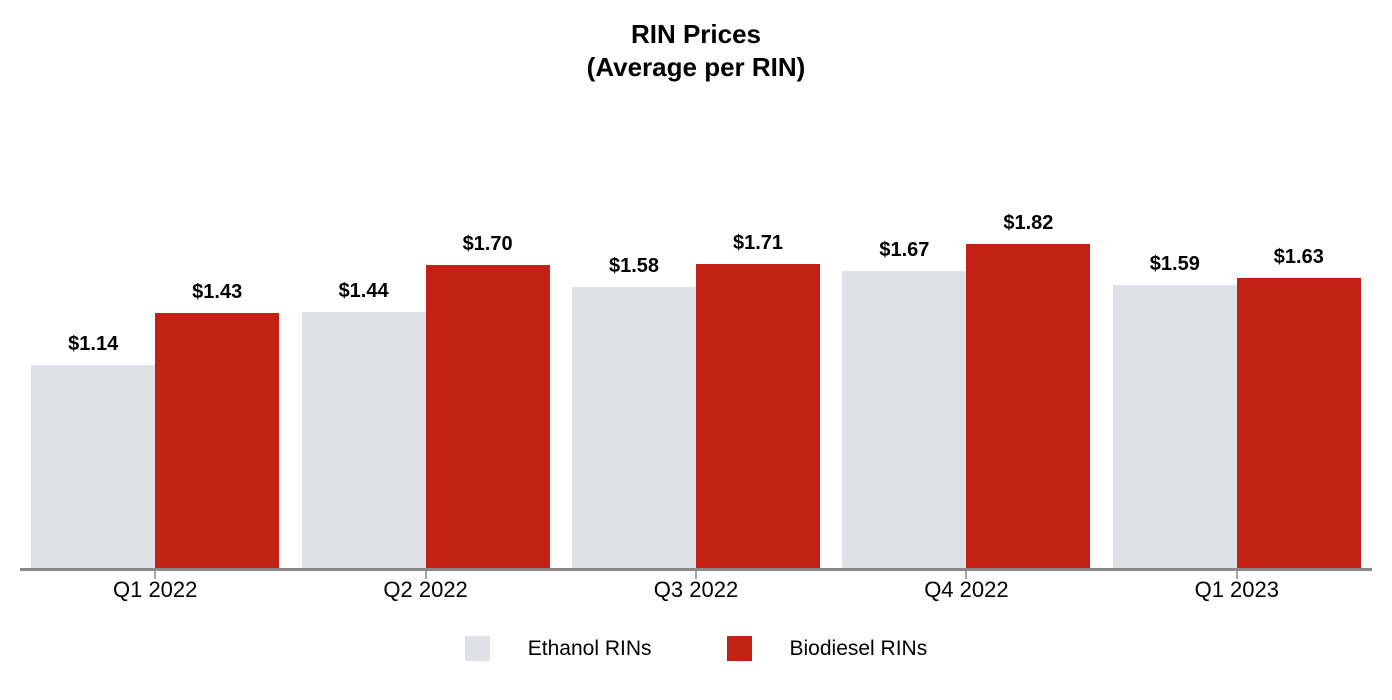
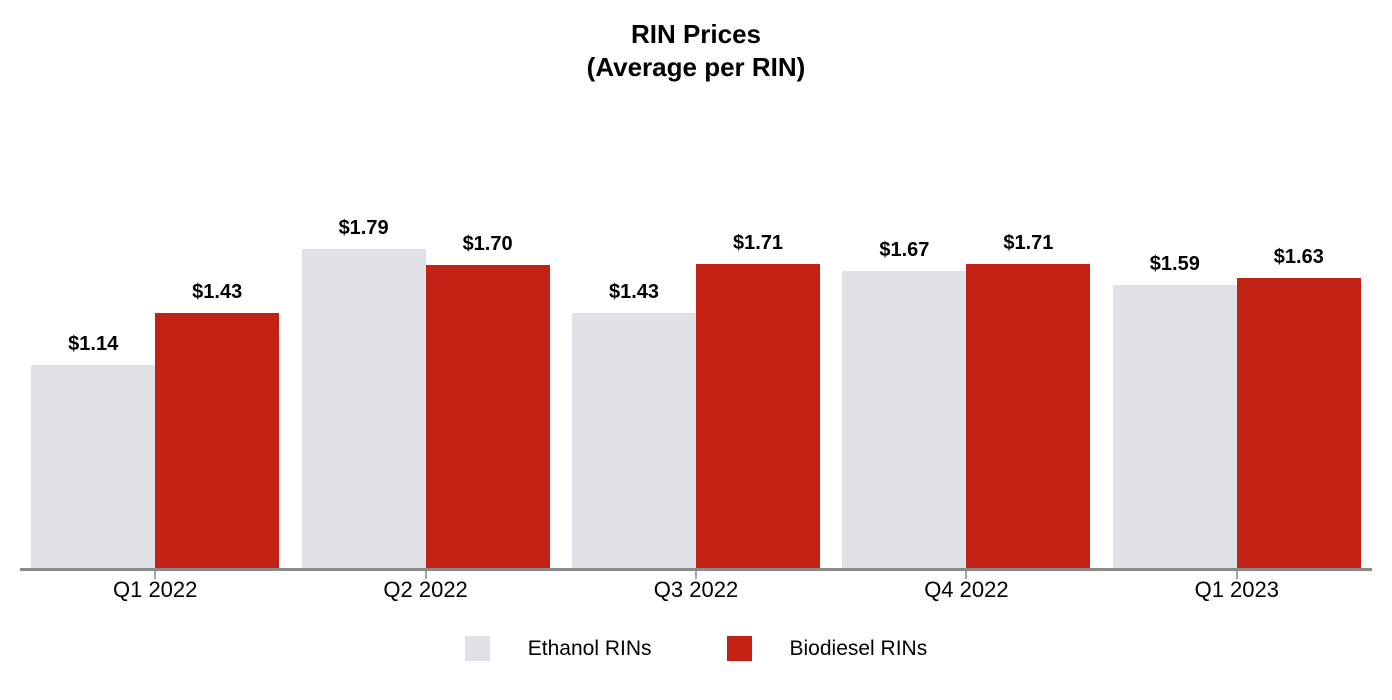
Ethanol RINs/Q2 2022: $1.44 -> $1.79
Ethanol RINs/Q3 2022: $1.58 -> $1.43
Biodiesel RINs/Q4 2022: $1.82 -> $1.71
